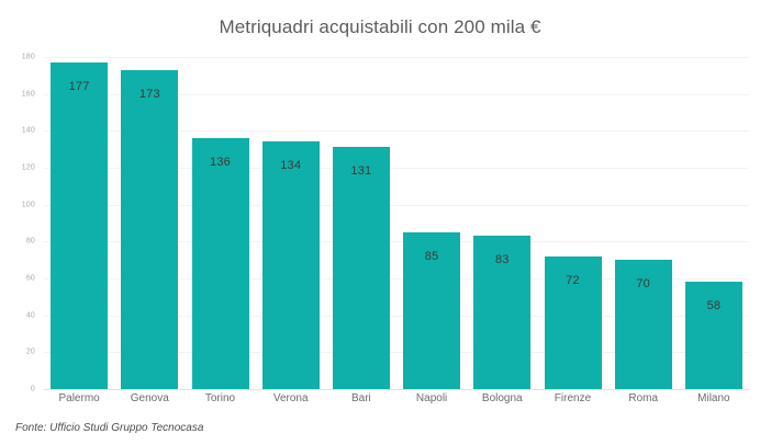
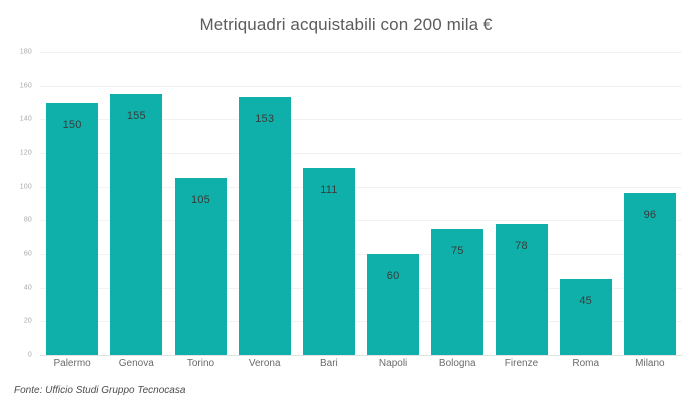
Palermo: 177 -> 150
Genova: 173 -> 155
Torino: 136 -> 105
Verona: 134 -> 153
Bari: 131 -> 111
Napoli: 85 -> 60
Bologna: 83 -> 75
Firenze: 72 -> 78
Roma: 70 -> 45
Milano: 58 -> 96
